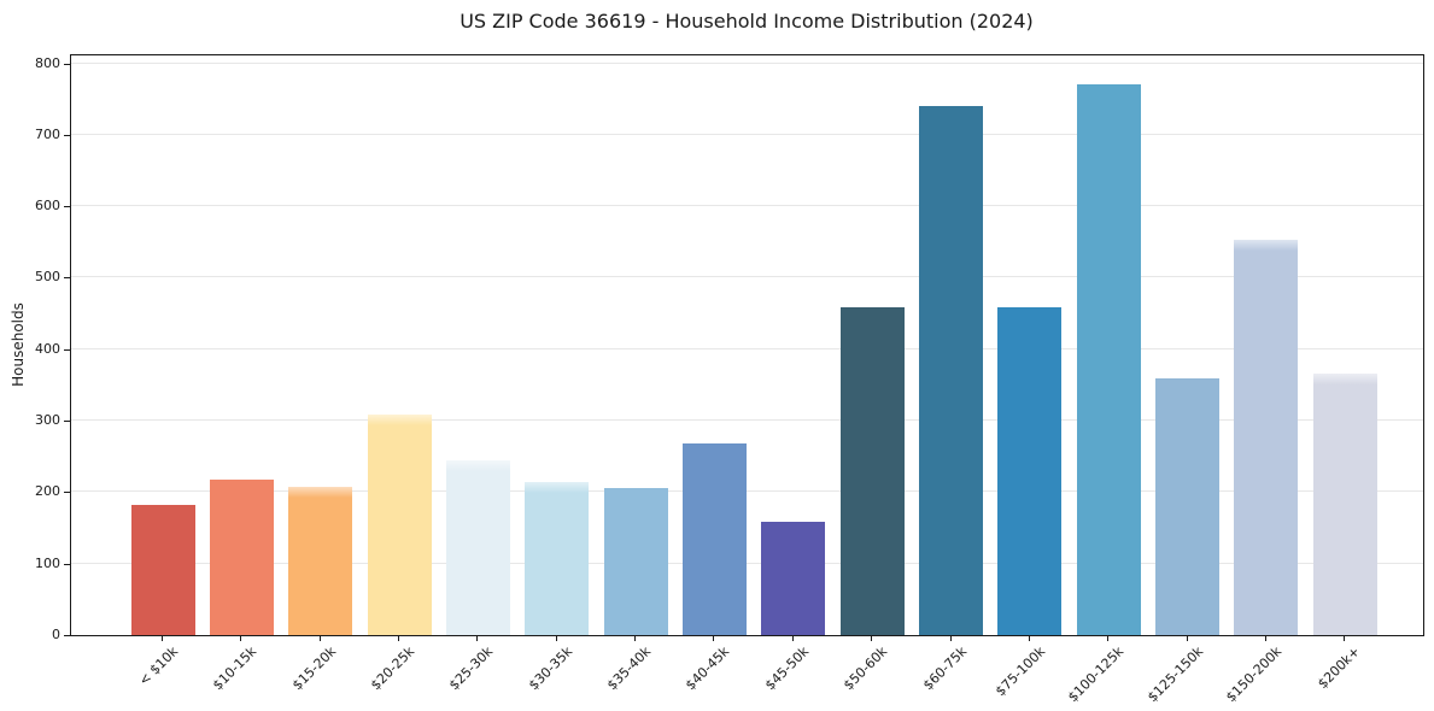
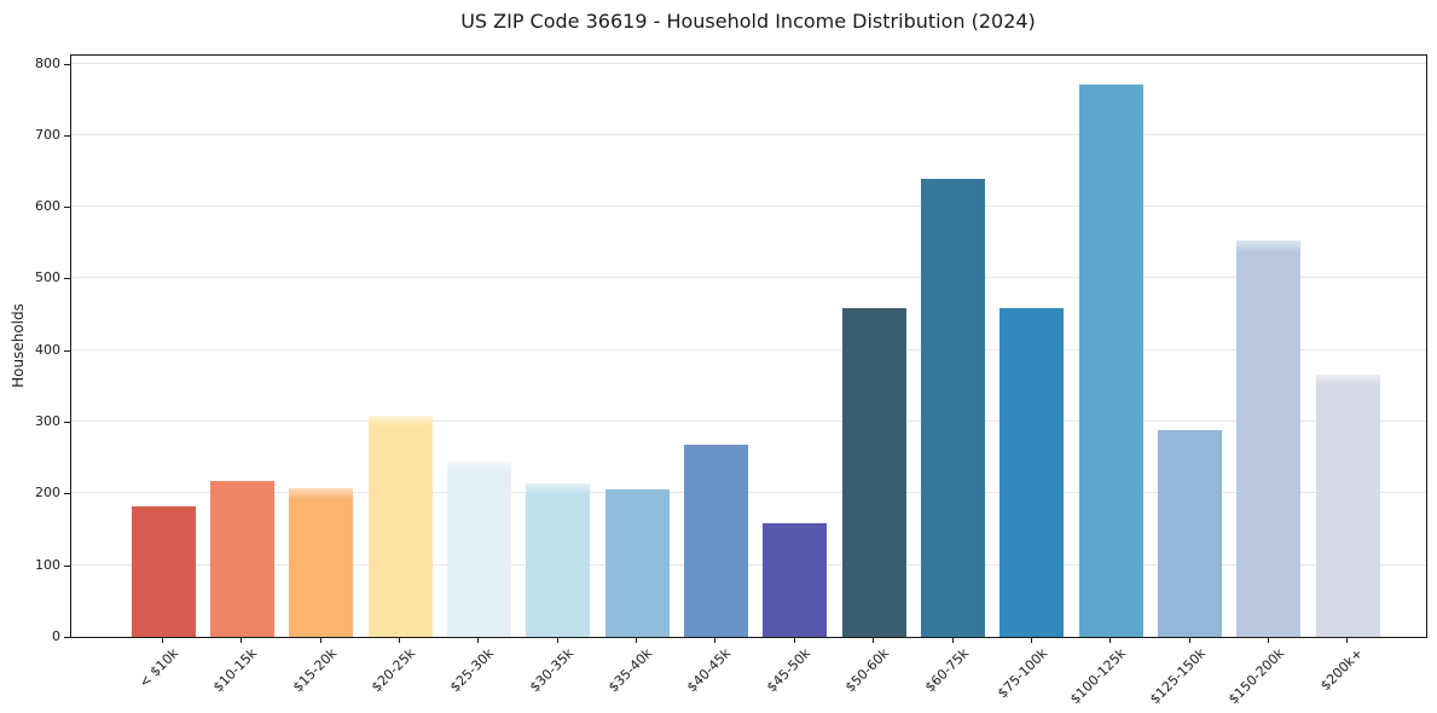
$60-75k: 740 -> 640
$125-150k: 360 -> 290
